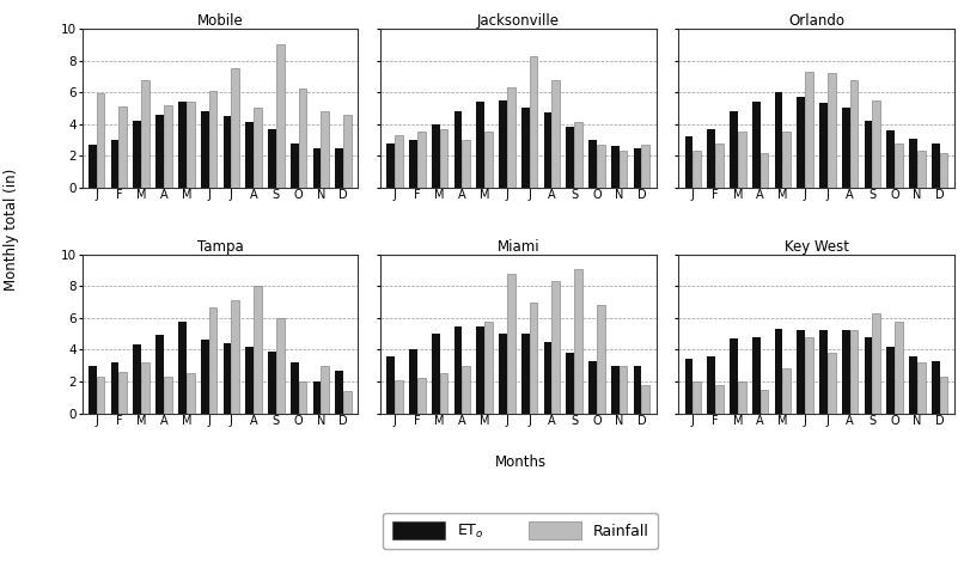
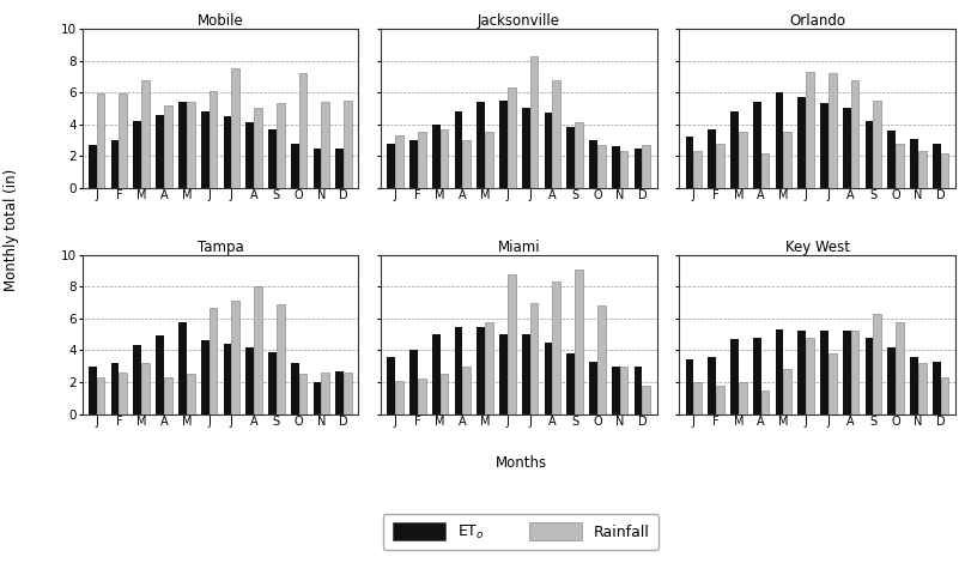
Mobile/Rainfall/F: 5.1 -> 5.9
Mobile/Rainfall/S: 9.0 -> 5.3
Mobile/Rainfall/O: 6.2 -> 7.2
Mobile/Rainfall/N: 4.8 -> 5.4
Mobile/Rainfall/D: 4.6 -> 5.5
Tampa/Rainfall/S: 6.0 -> 6.9
Tampa/Rainfall/O: 2.0 -> 2.5
Tampa/Rainfall/N: 3.0 -> 2.6
Tampa/Rainfall/D: 1.4 -> 2.6
